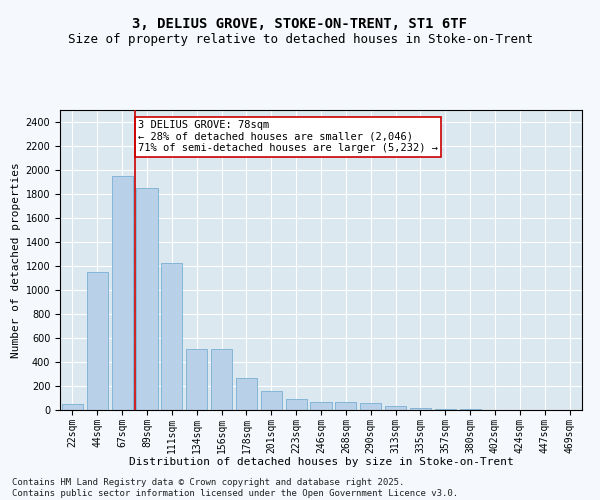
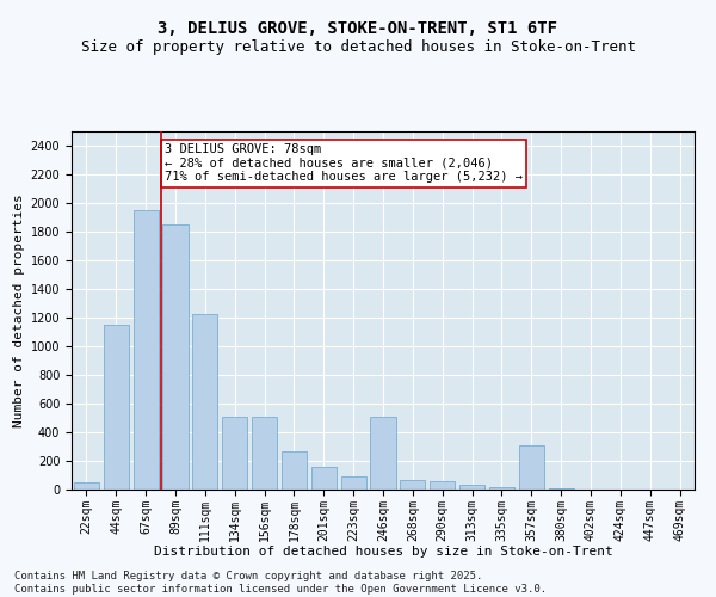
246sqm: 60 -> 510
357sqm: 10 -> 310
